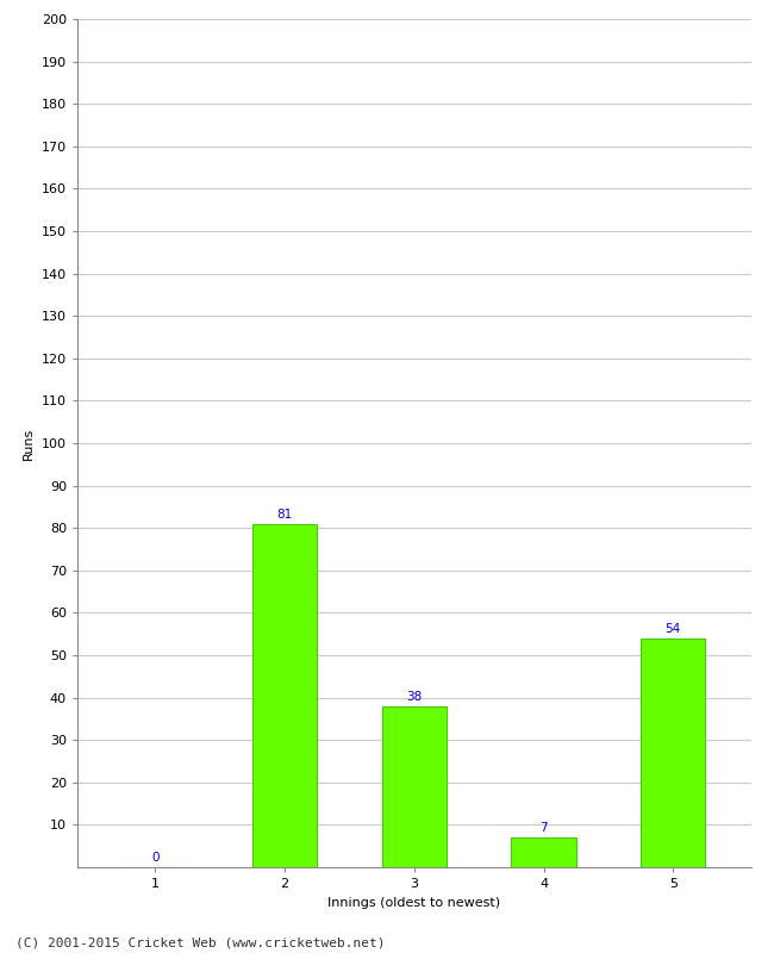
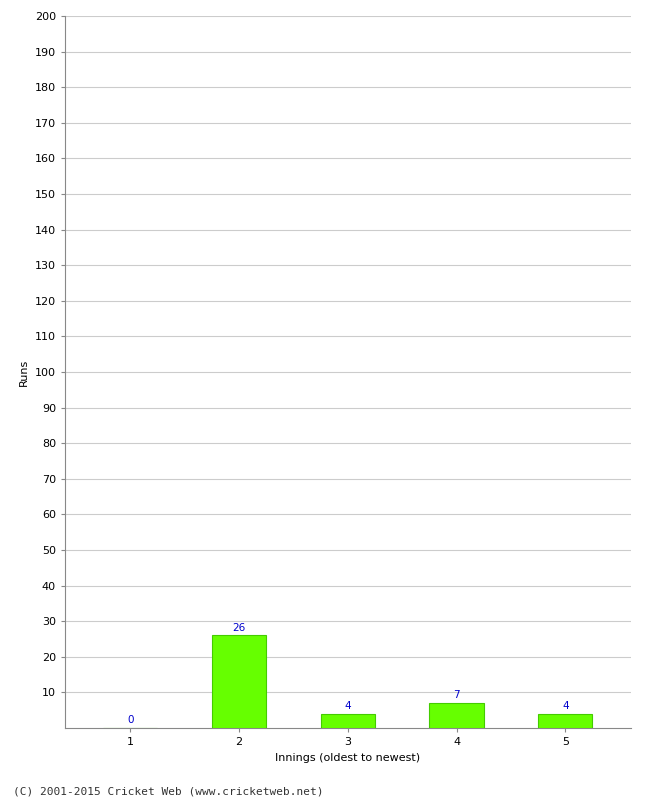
2: 81 -> 26
3: 38 -> 4
5: 54 -> 4
